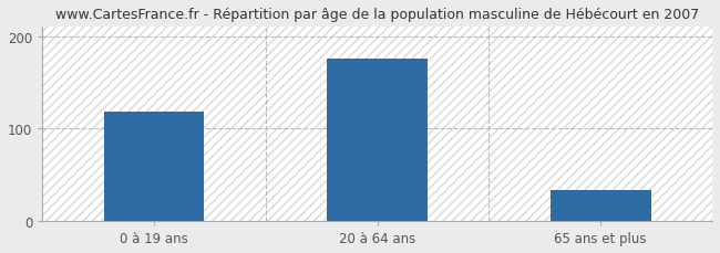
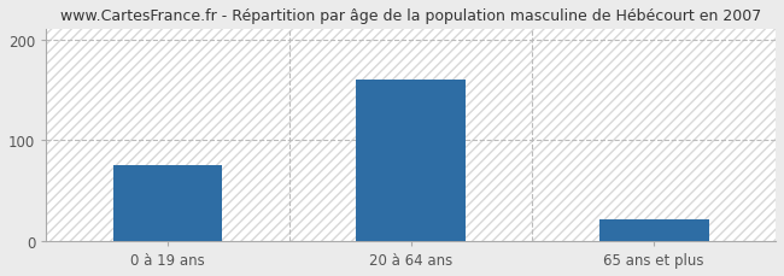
0 à 19 ans: 118 -> 75
20 à 64 ans: 176 -> 160
65 ans et plus: 34 -> 22
